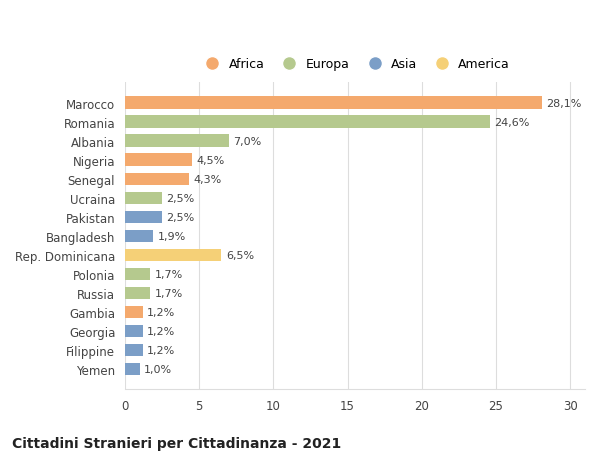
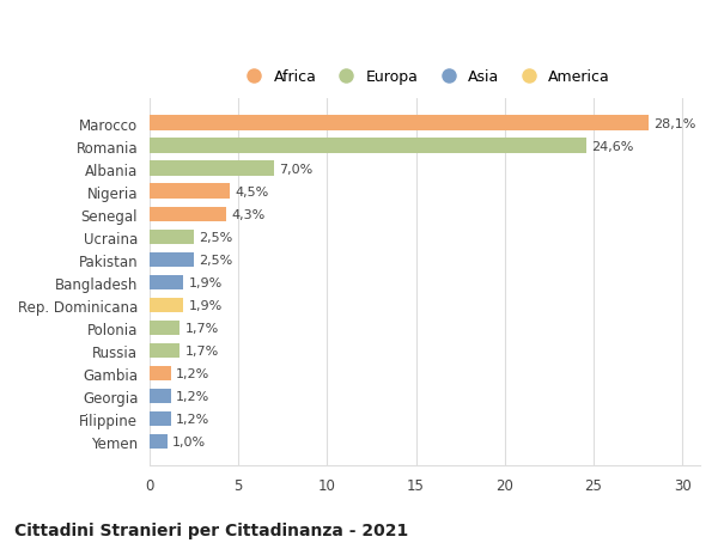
Rep. Dominicana: 6,5% -> 1,9%
